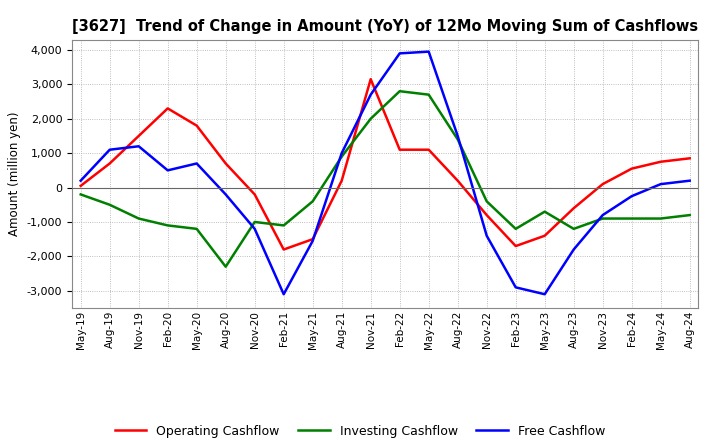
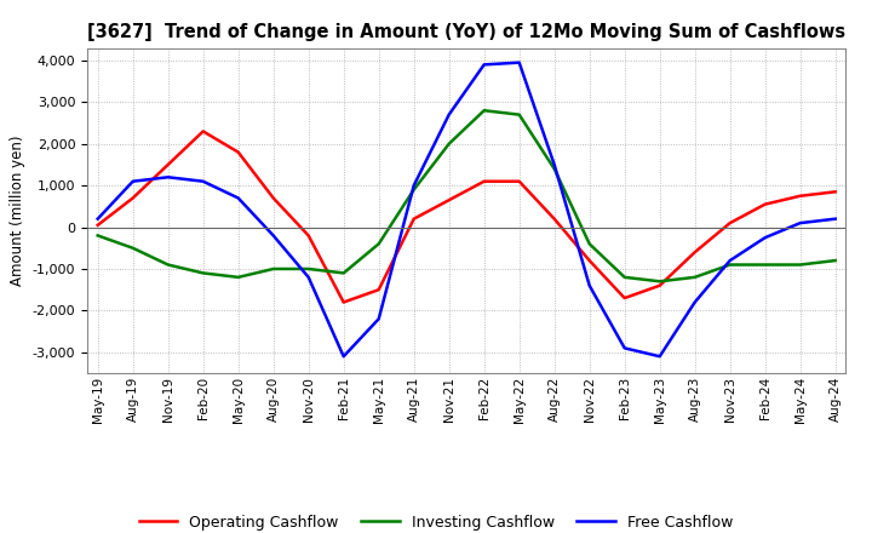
Free Cashflow/Feb-20: 500 -> 1,100
Investing Cashflow/Aug-20: -2,300 -> -1,000
Free Cashflow/May-21: -1,550 -> -2,200
Operating Cashflow/Nov-21: 3,150 -> 650
Investing Cashflow/May-23: -700 -> -1,300
